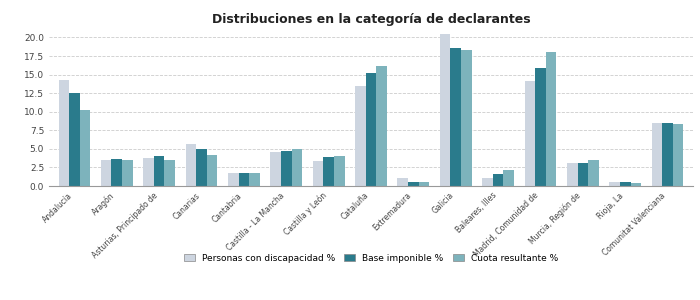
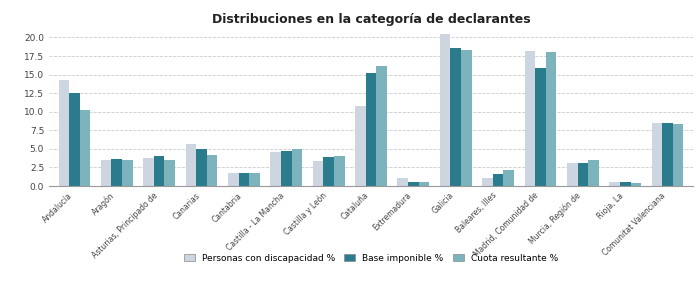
Personas con discapacidad %/Cataluña: 13.5 -> 10.8
Personas con discapacidad %/Madrid, Comunidad de: 14.2 -> 18.2
